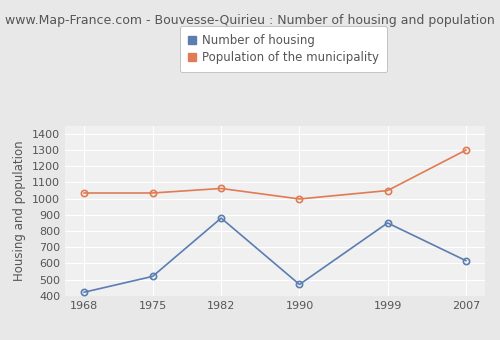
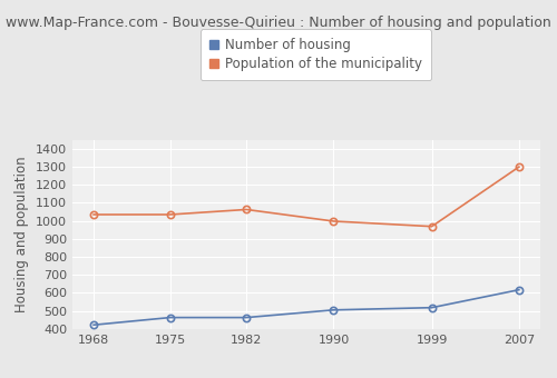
Number of housing/1975: 520 -> 460
Number of housing/1982: 880 -> 460
Number of housing/1990: 470 -> 500
Number of housing/1999: 850 -> 520
Population of the municipality/1999: 1050 -> 970
